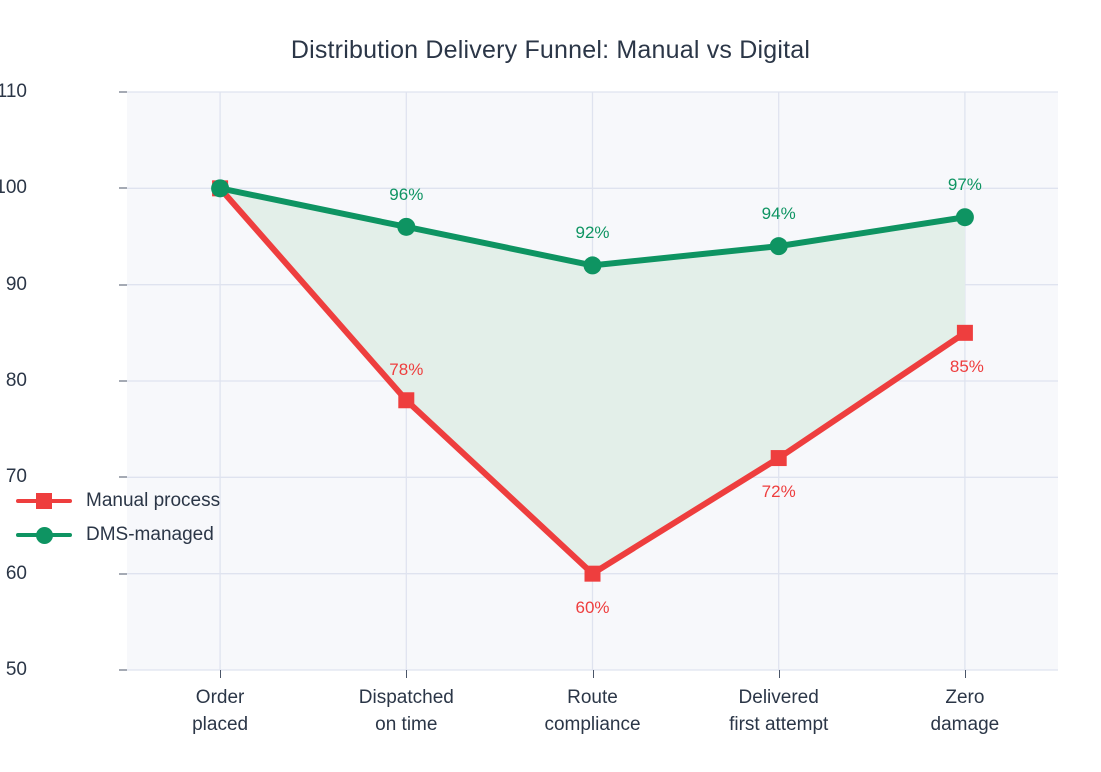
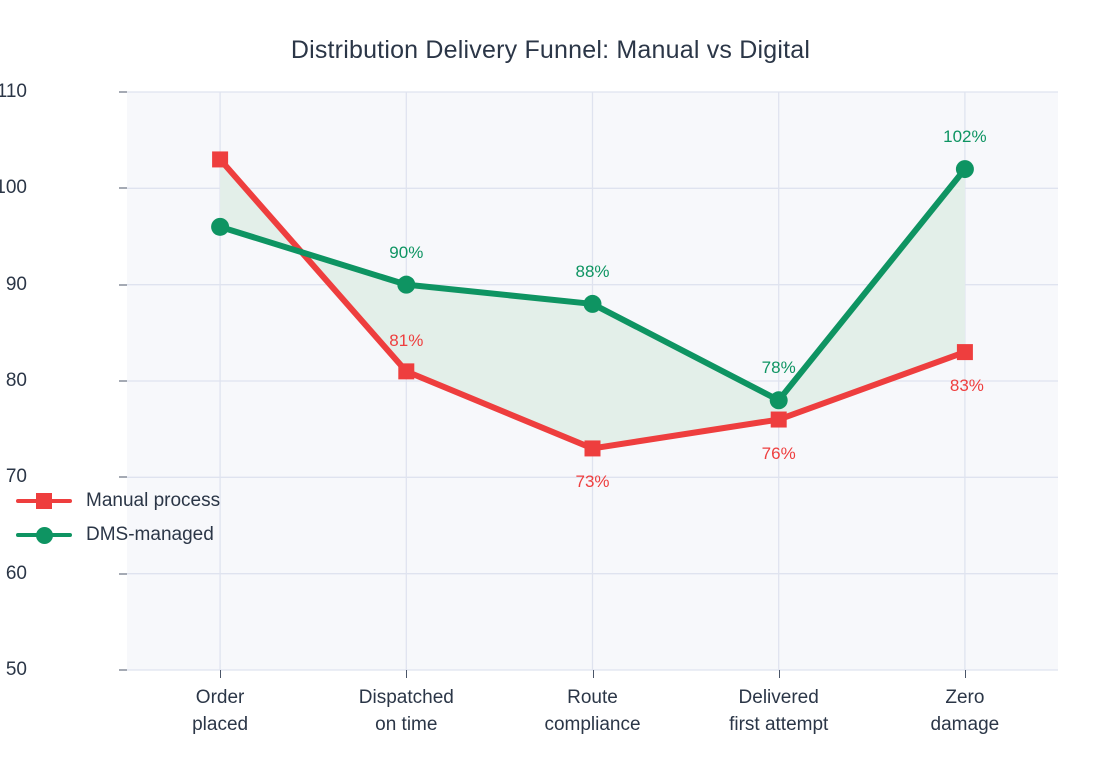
Manual process/Order placed: 100 -> 103
DMS-managed/Order placed: 100 -> 96
Manual process/Dispatched on time: 78% -> 81%
DMS-managed/Dispatched on time: 96% -> 90%
Manual process/Route compliance: 60% -> 73%
DMS-managed/Route compliance: 92% -> 88%
Manual process/Delivered first attempt: 72% -> 76%
DMS-managed/Delivered first attempt: 94% -> 78%
Manual process/Zero damage: 85% -> 83%
DMS-managed/Zero damage: 97% -> 102%
